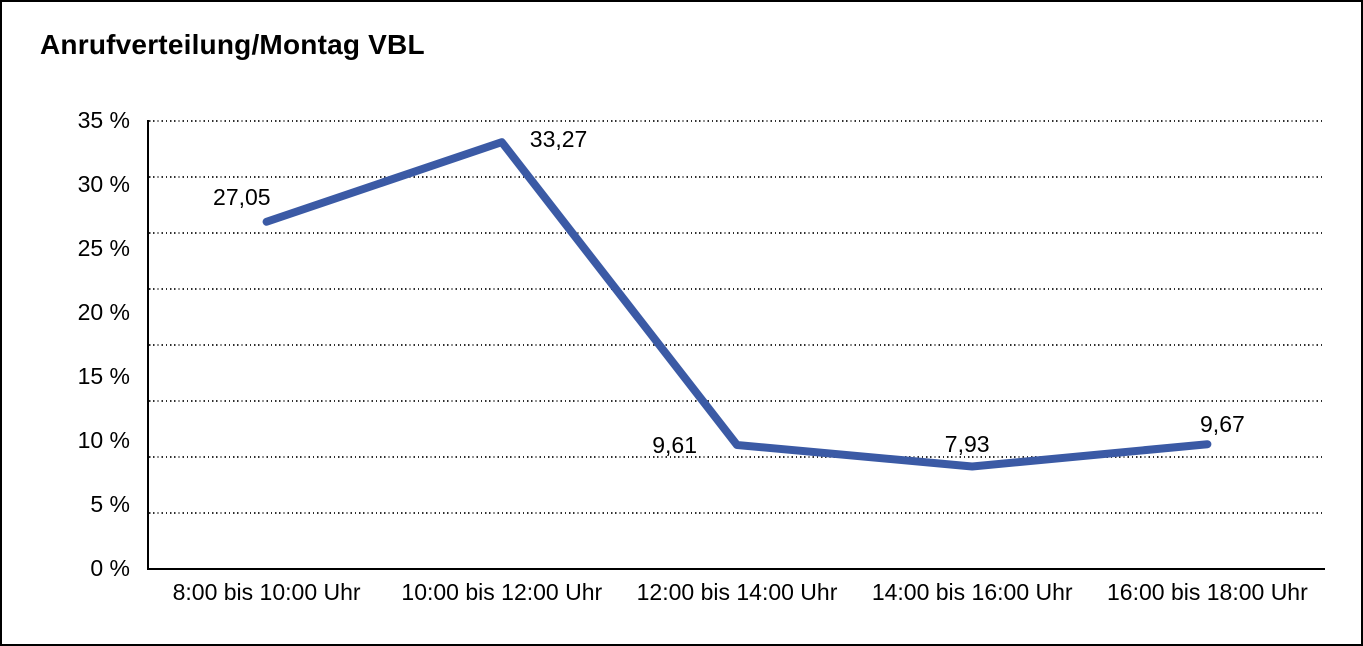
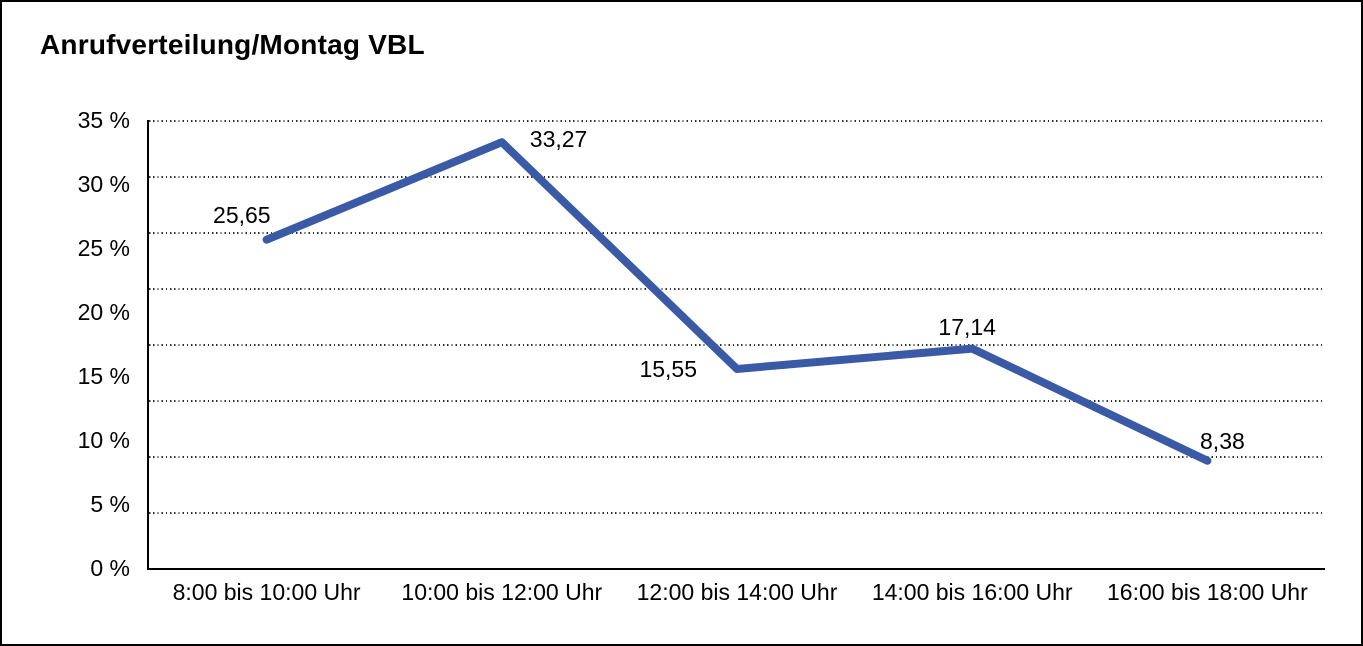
8:00 bis 10:00 Uhr: 27,05 -> 25,65
12:00 bis 14:00 Uhr: 9,61 -> 15,55
14:00 bis 16:00 Uhr: 7,93 -> 17,14
16:00 bis 18:00 Uhr: 9,67 -> 8,38
